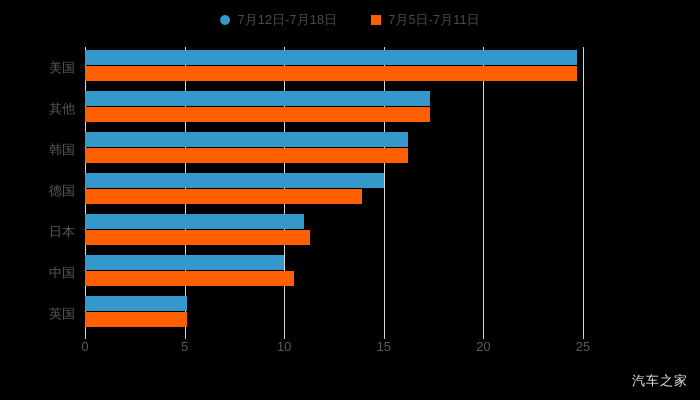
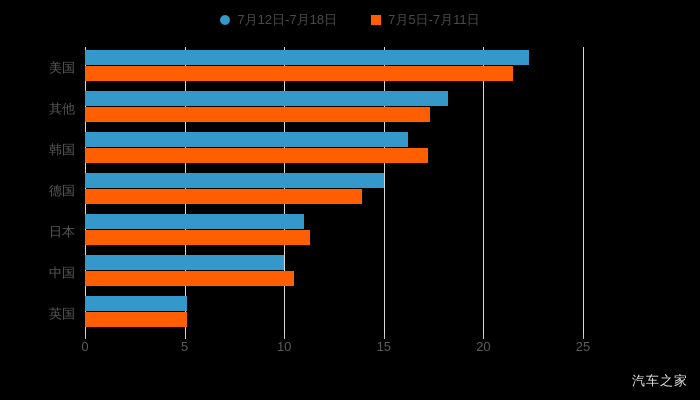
7月12日-7月18日/美国: 24.7 -> 22.3
7月5日-7月11日/美国: 24.7 -> 21.5
7月12日-7月18日/其他: 17.3 -> 18.2
7月5日-7月11日/韩国: 16.2 -> 17.2
